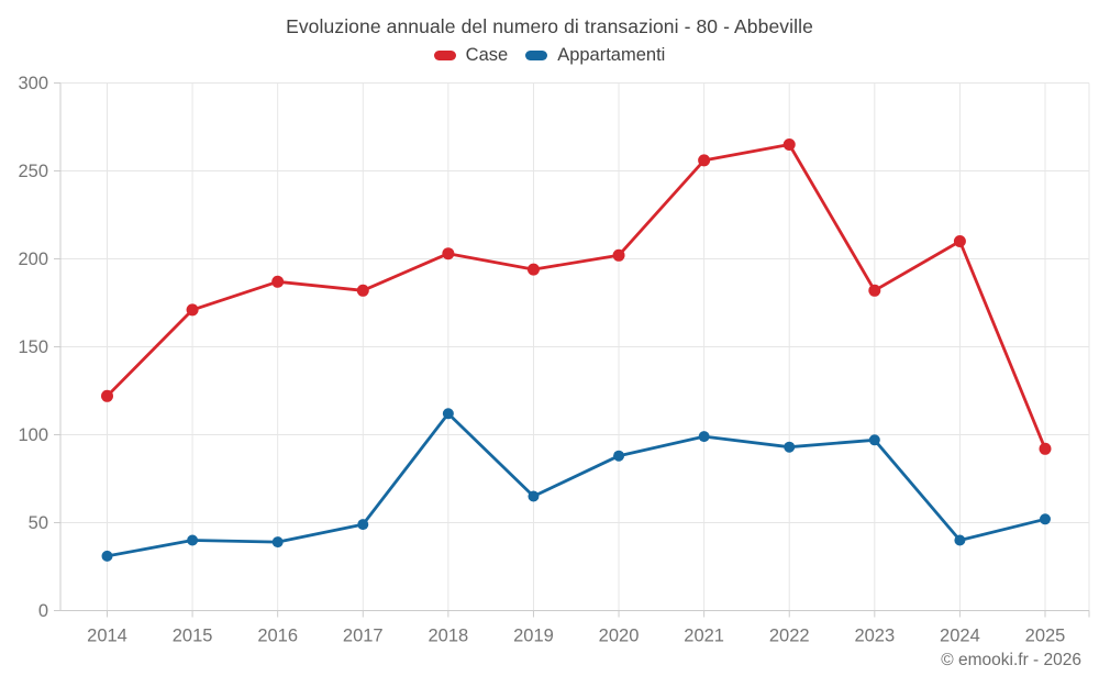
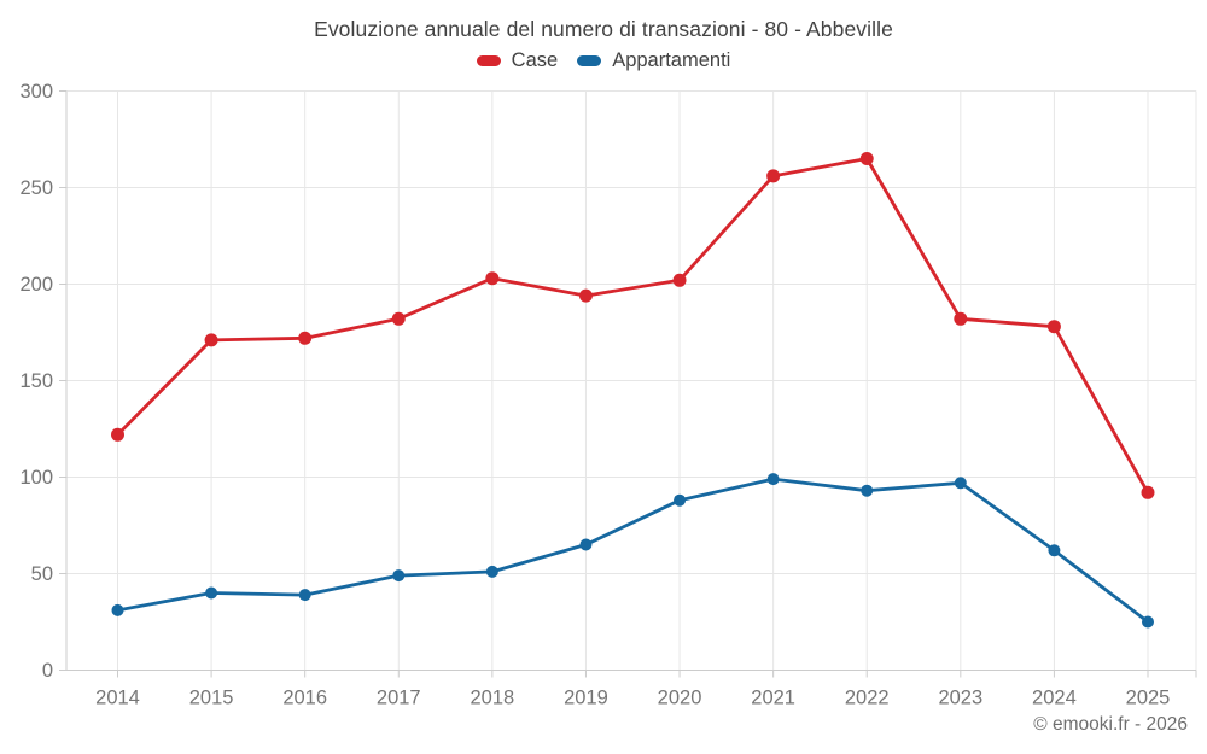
Case/2016: 187 -> 172
Appartamenti/2018: 112 -> 51
Case/2024: 210 -> 178
Appartamenti/2024: 40 -> 62
Appartamenti/2025: 52 -> 25
